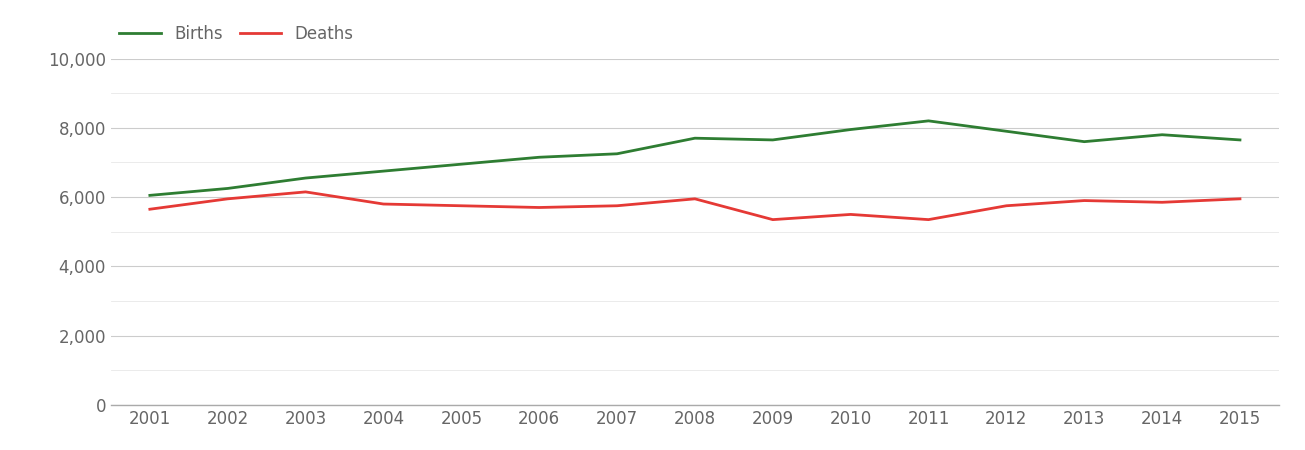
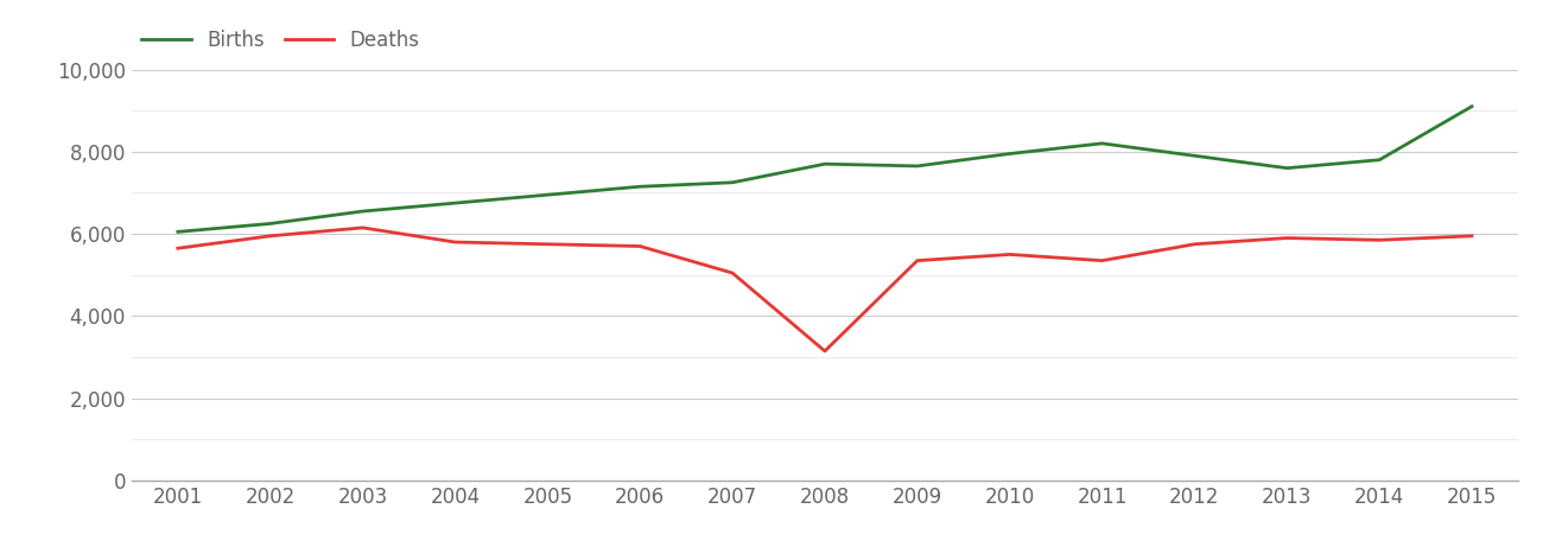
Deaths/2007: 5,750 -> 5,050
Deaths/2008: 5,950 -> 3,150
Births/2015: 7,650 -> 9,100
